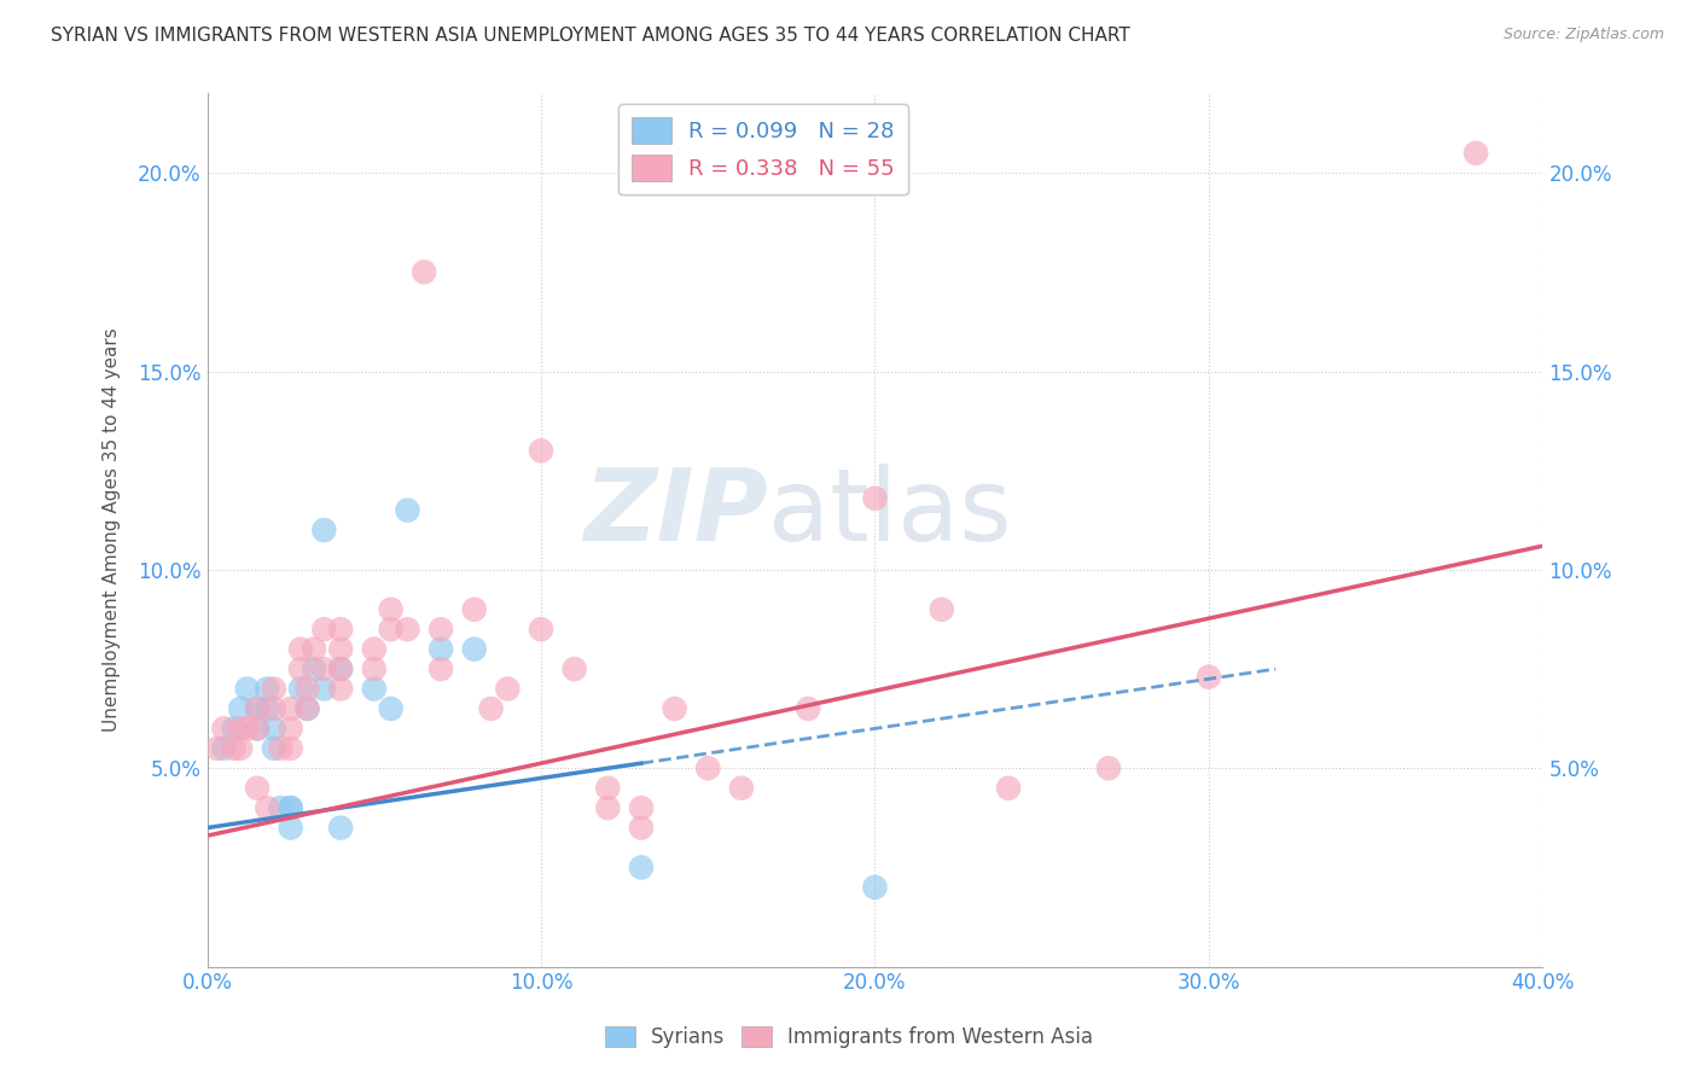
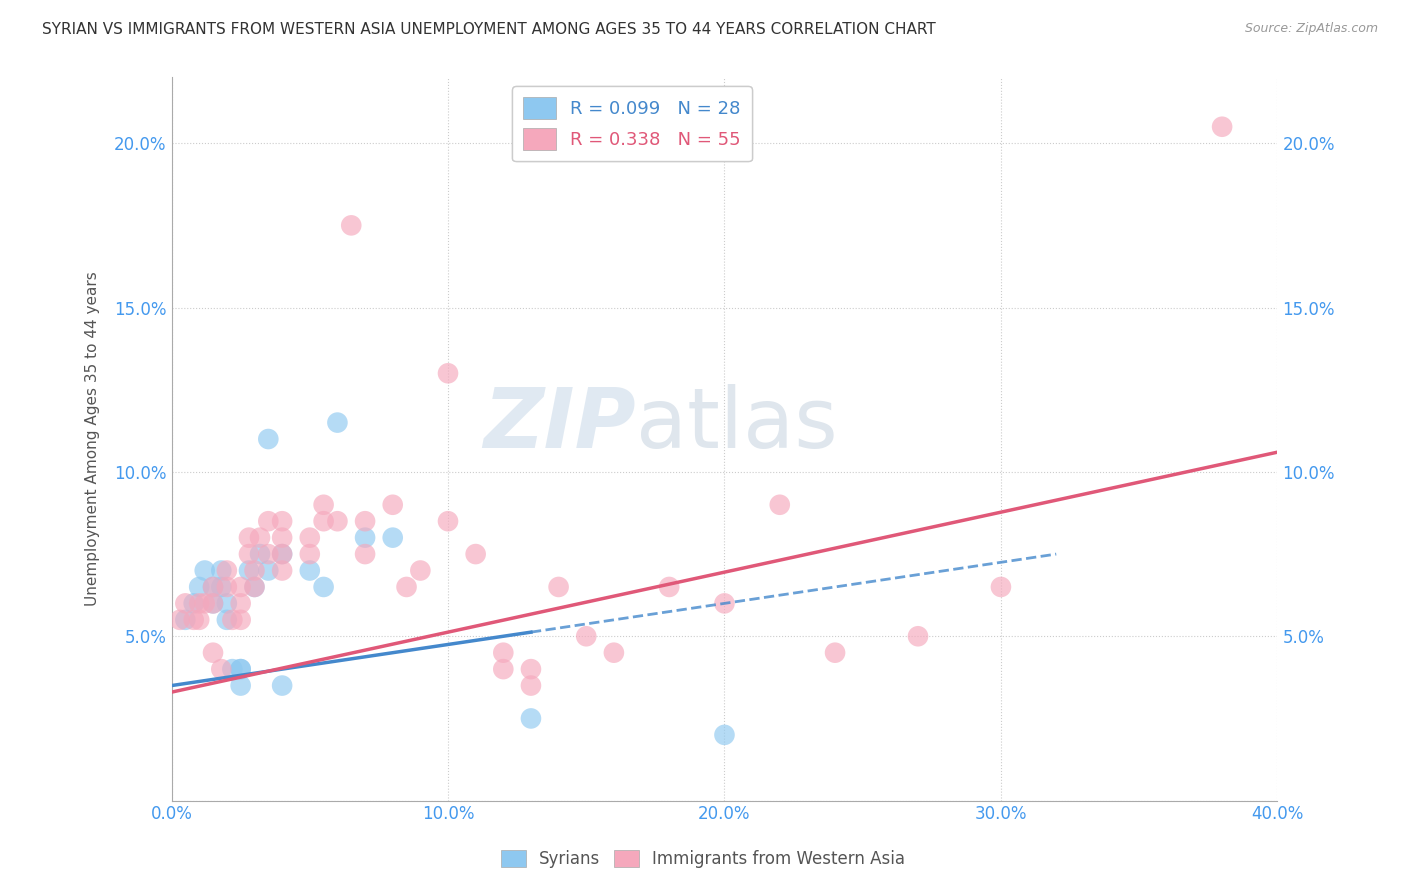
Immigrants from Western Asia/20.0%: 11.8% -> 6.0%
Immigrants from Western Asia/30.0%: 7.3% -> 6.5%
